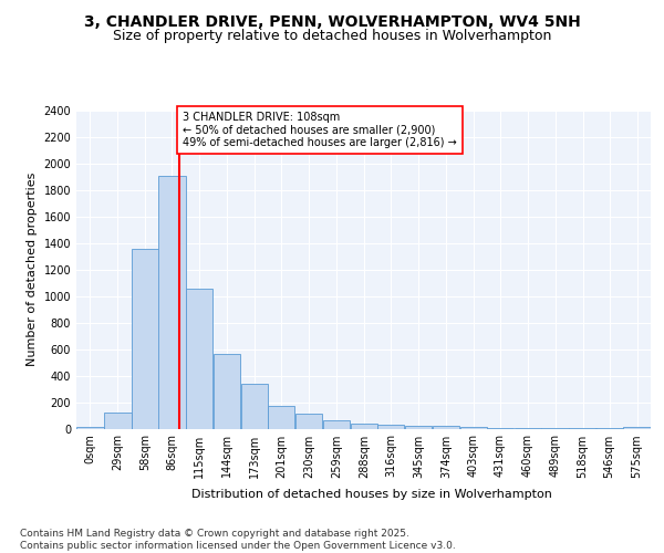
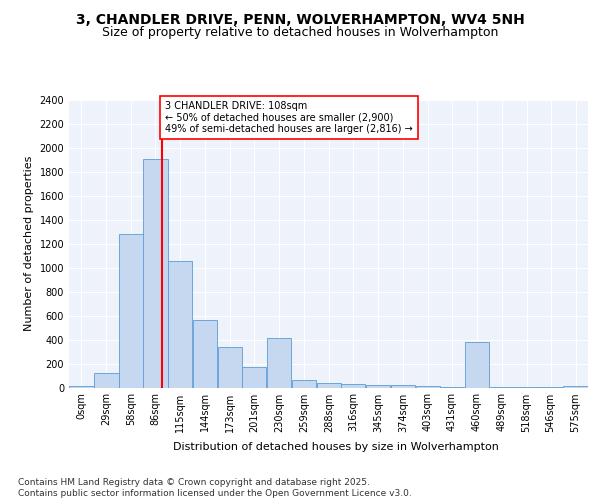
58sqm: 1360 -> 1280
230sqm: 110 -> 410
460sqm: 0 -> 380
